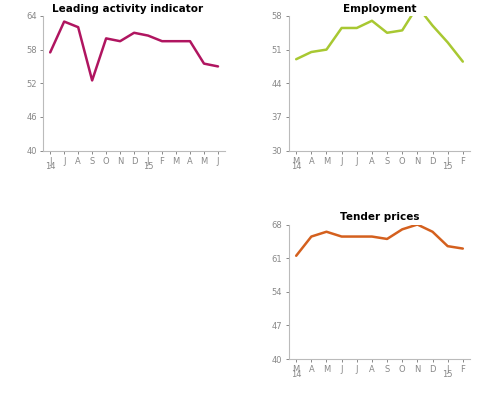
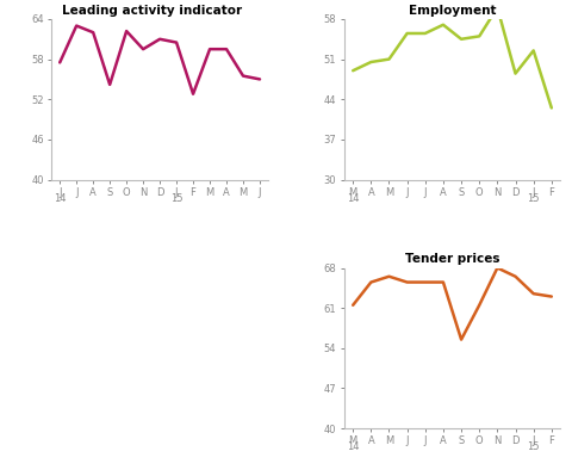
Leading activity indicator/S: 52.5 -> 54.2
Leading activity indicator/O: 60.0 -> 62.2
Leading activity indicator/F: 59.5 -> 52.8
Employment/D: 56.0 -> 48.5
Employment/F: 48.5 -> 42.5
Tender prices/S: 65.0 -> 55.5
Tender prices/O: 67.0 -> 61.5
